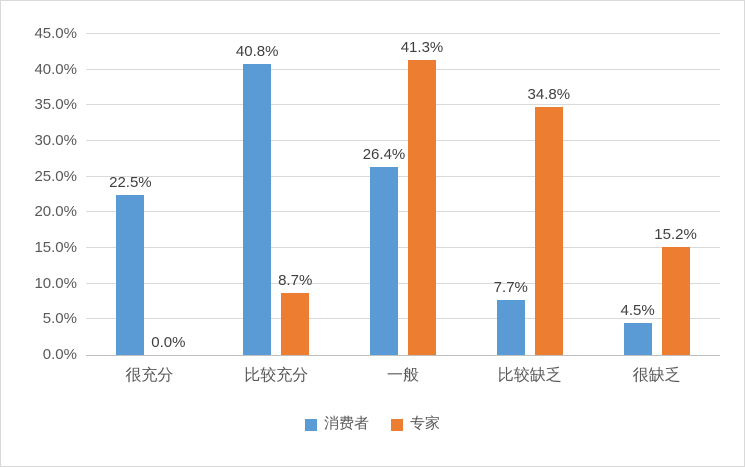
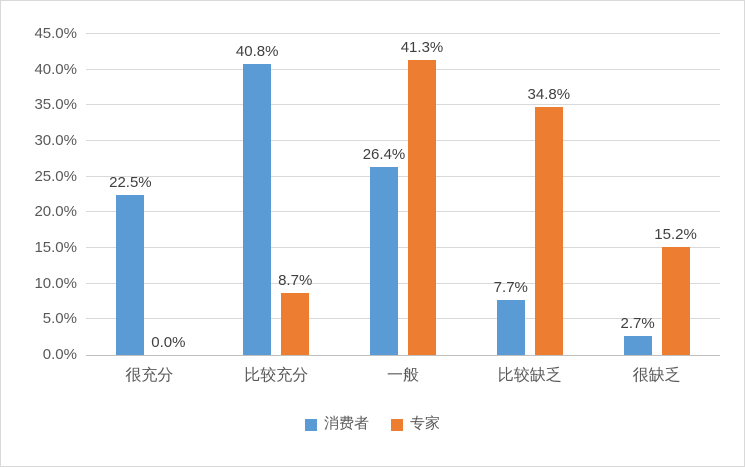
消费者/很缺乏: 4.5% -> 2.7%
